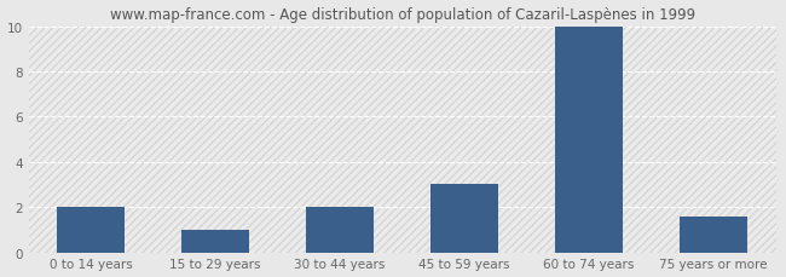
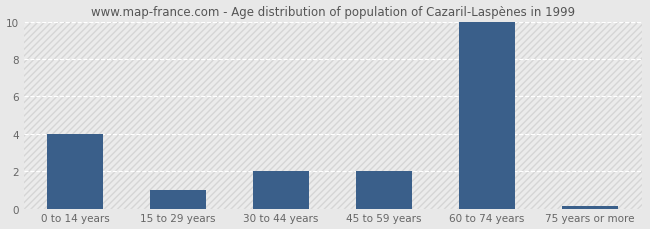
0 to 14 years: 2.0 -> 4.0
45 to 59 years: 3.0 -> 2.0
75 years or more: 1.6 -> 0.1
